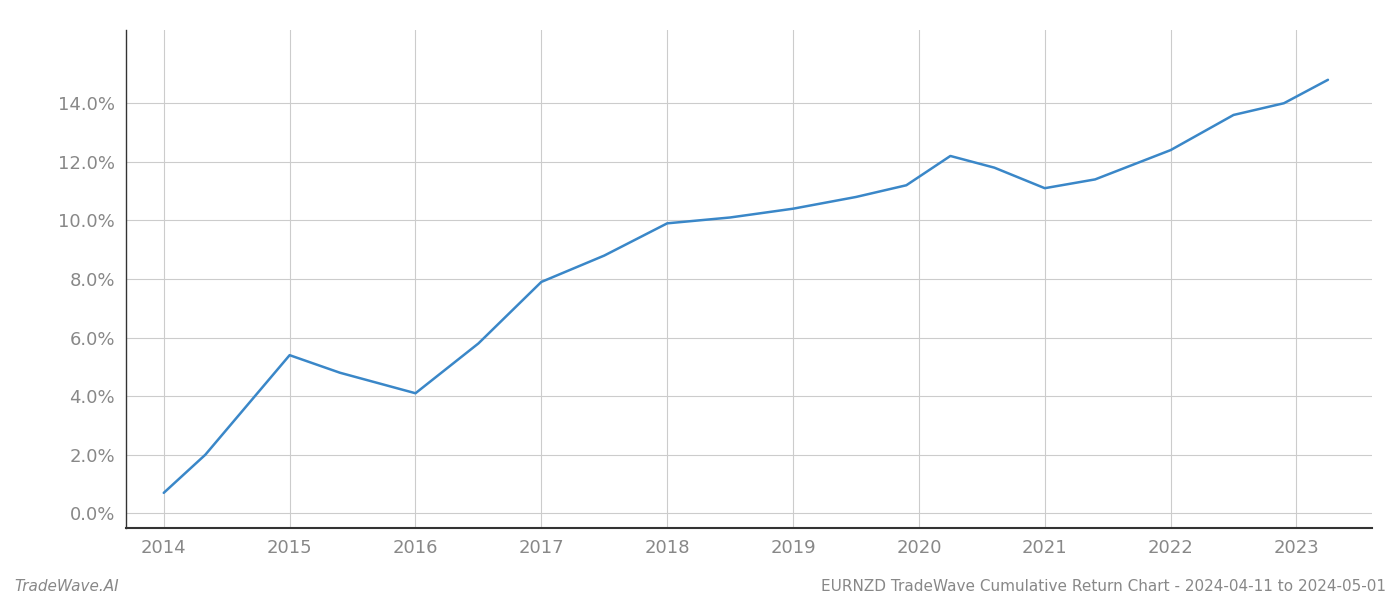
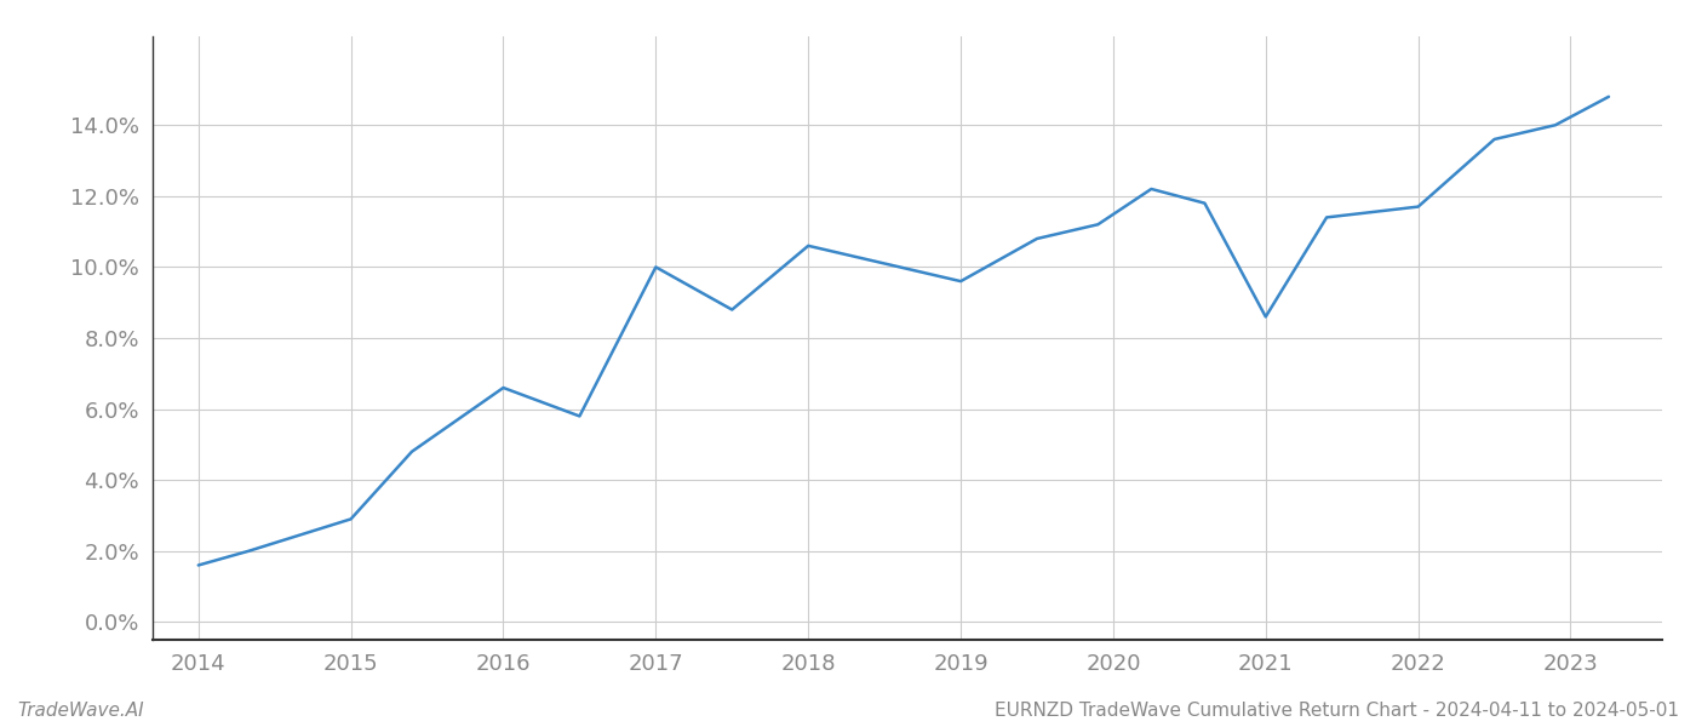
2014: 0.7% -> 1.6%
2015: 5.4% -> 2.9%
2016: 4.1% -> 6.6%
2017: 7.9% -> 10.0%
2018: 9.9% -> 10.6%
2019: 10.4% -> 9.6%
2021: 11.1% -> 8.6%
2022: 12.4% -> 11.7%
